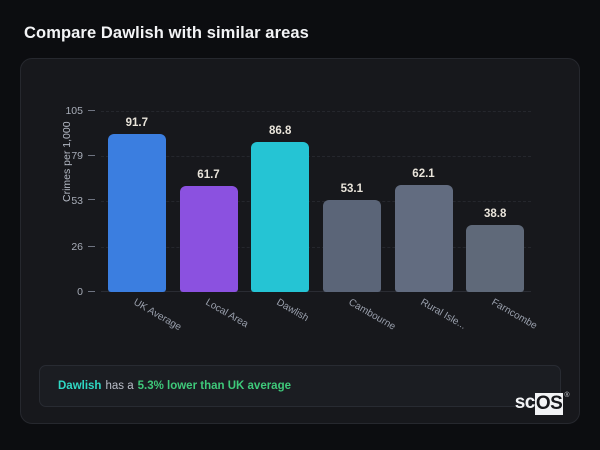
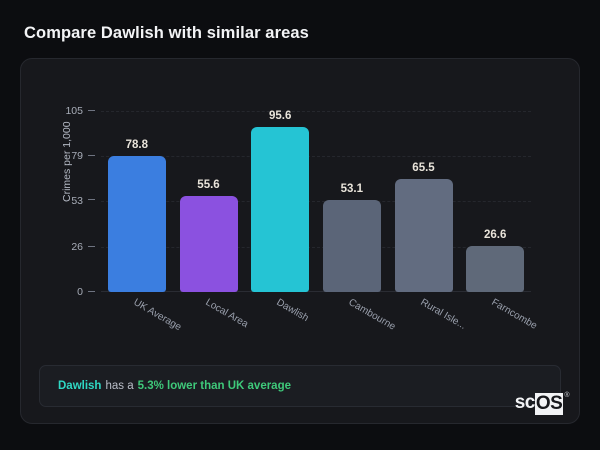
UK Average: 91.7 -> 78.8
Local Area: 61.7 -> 55.6
Dawlish: 86.8 -> 95.6
Rural Isle...: 62.1 -> 65.5
Farncombe: 38.8 -> 26.6
